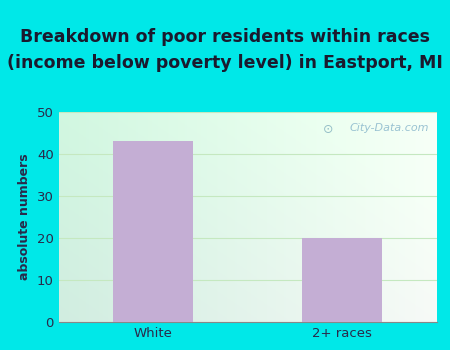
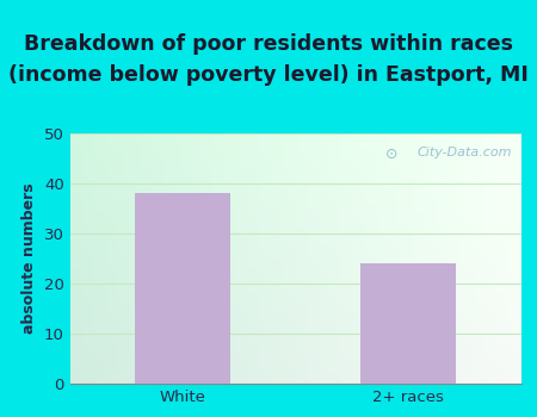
White: 43 -> 38
2+ races: 20 -> 24
